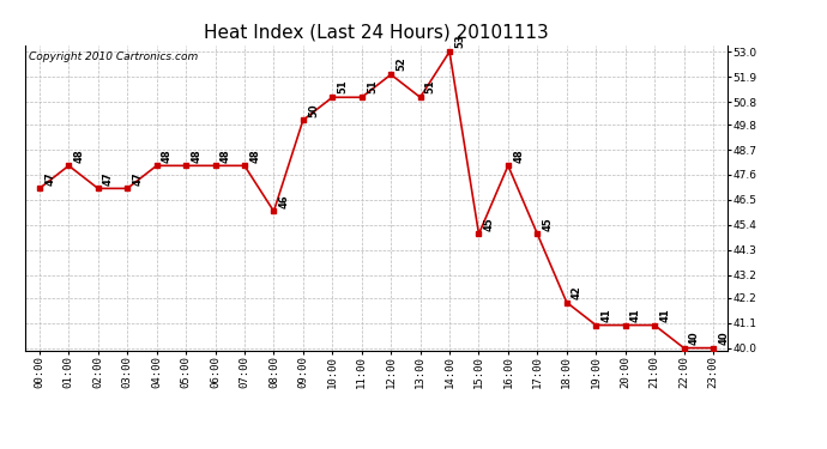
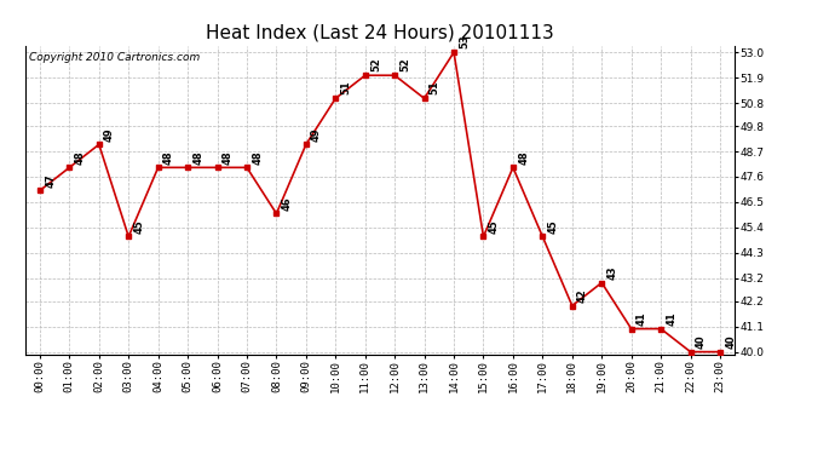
02:00: 47 -> 49
03:00: 47 -> 45
09:00: 50 -> 49
11:00: 51 -> 52
19:00: 41 -> 43
